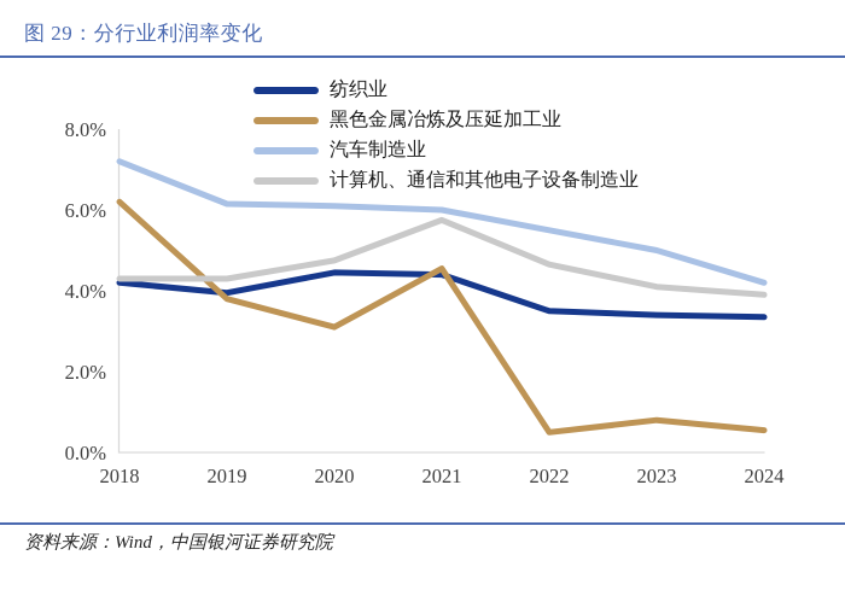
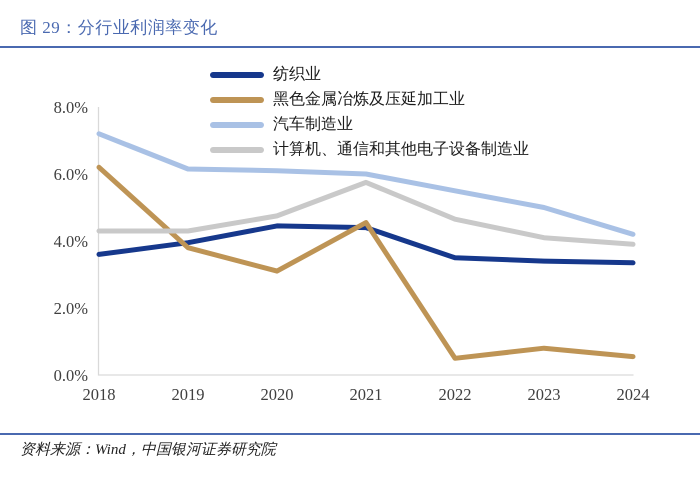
纺织业/2018: 4.2% -> 3.6%
